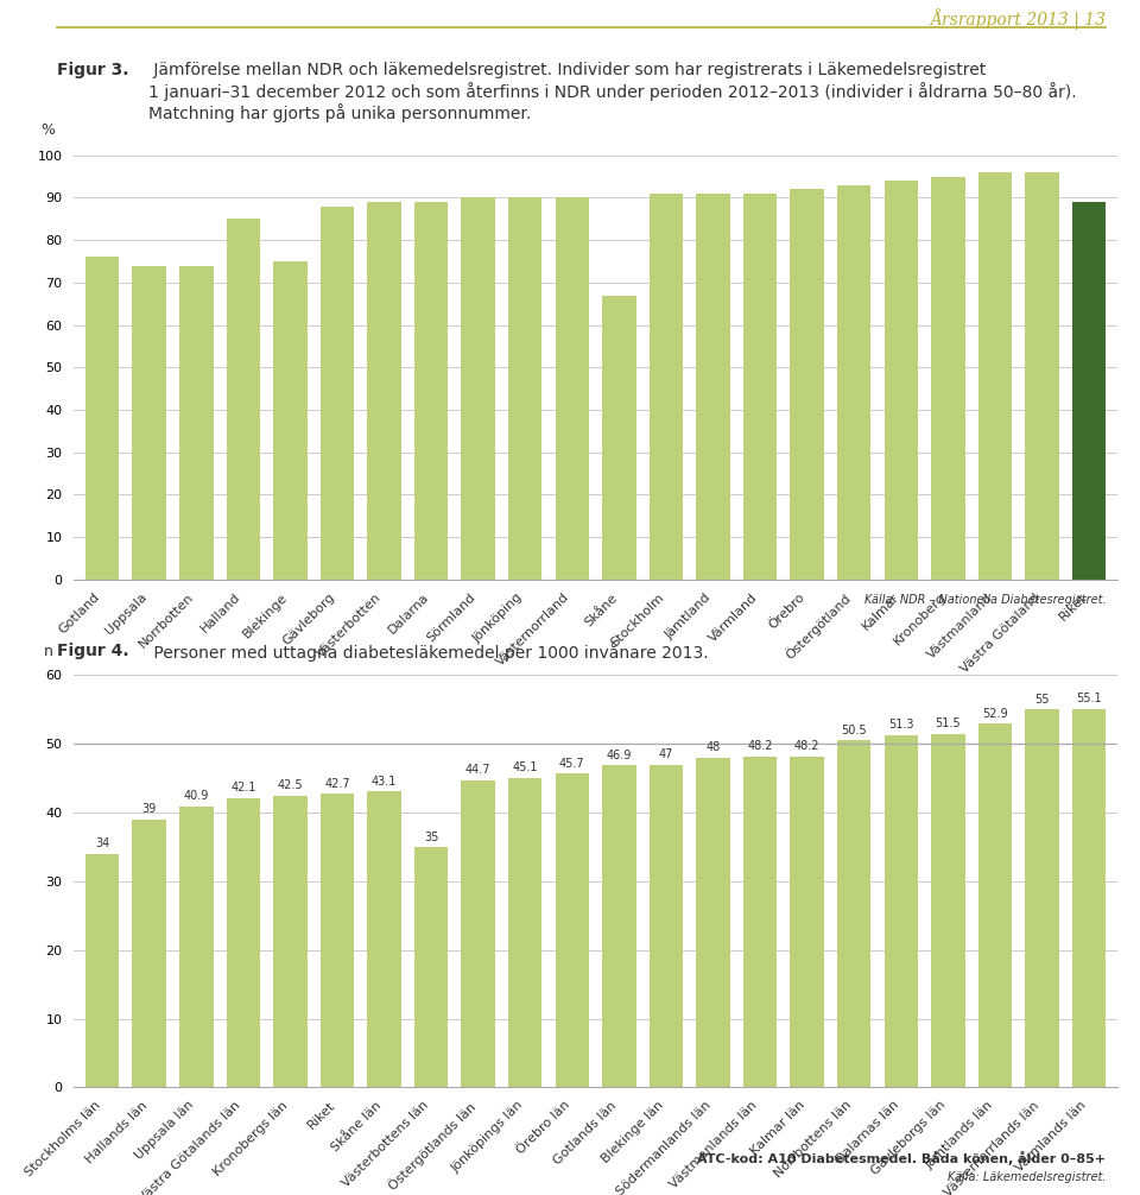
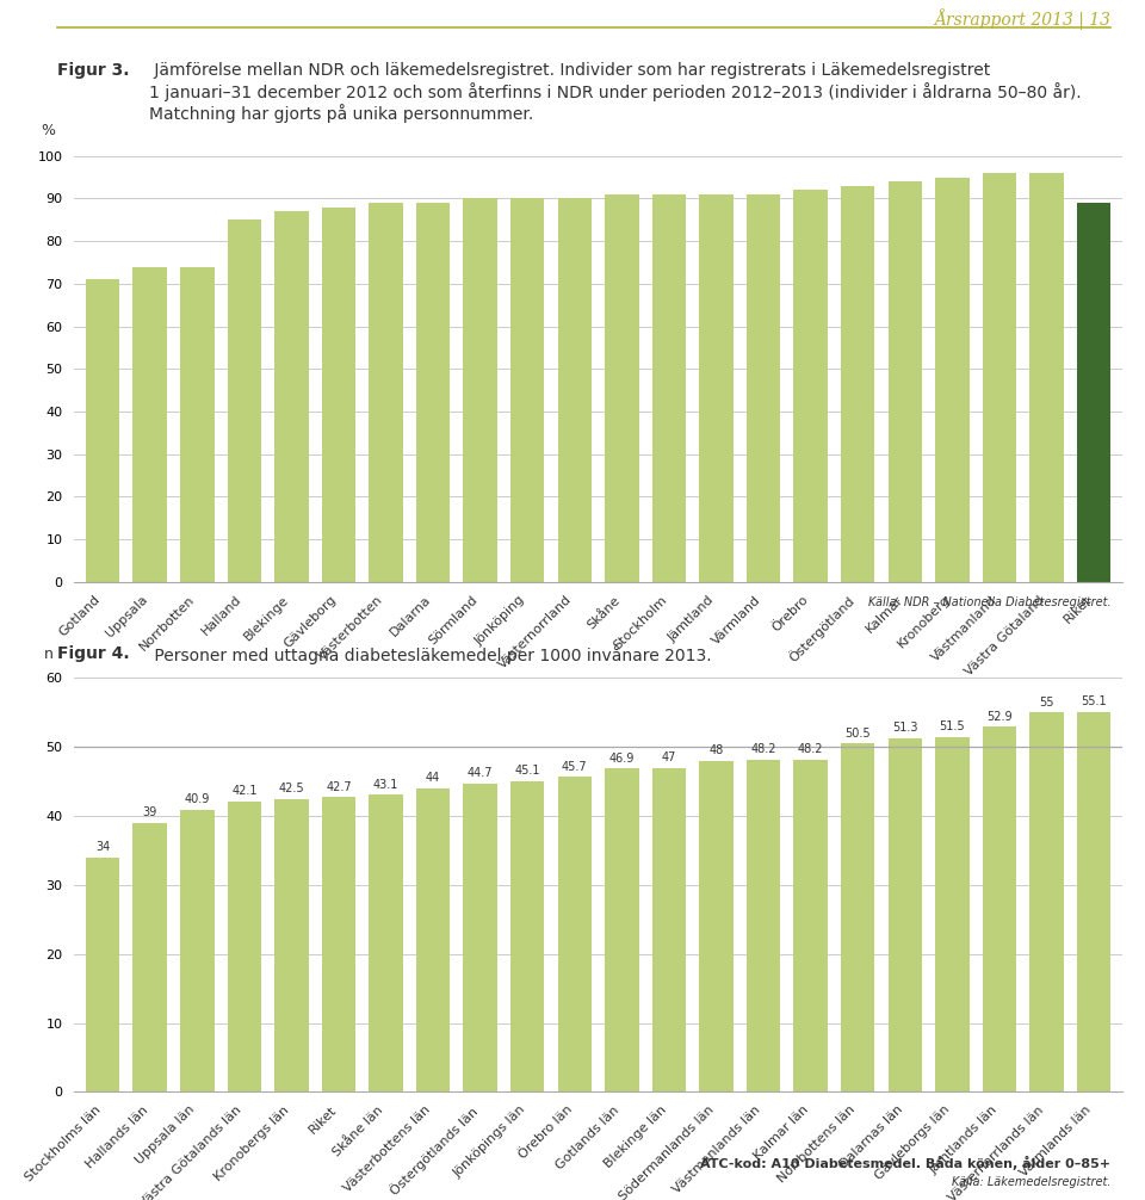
Gotland: 76 -> 71
Blekinge: 75 -> 87
Skåne: 67 -> 91
Västerbottens län: 35 -> 44
